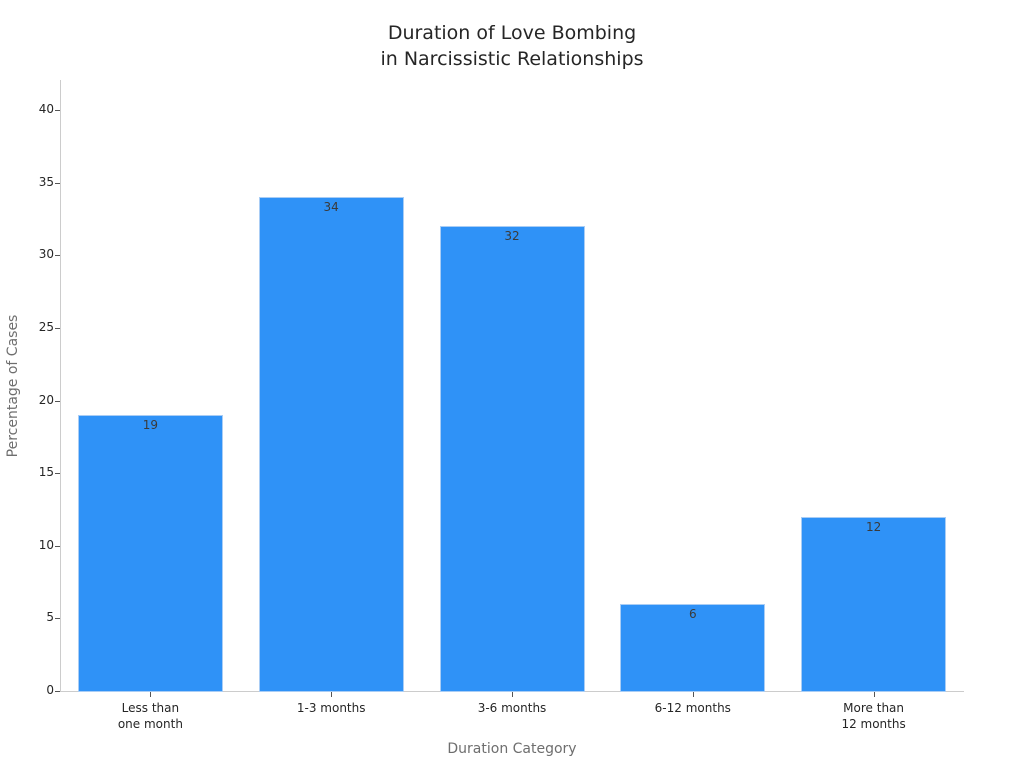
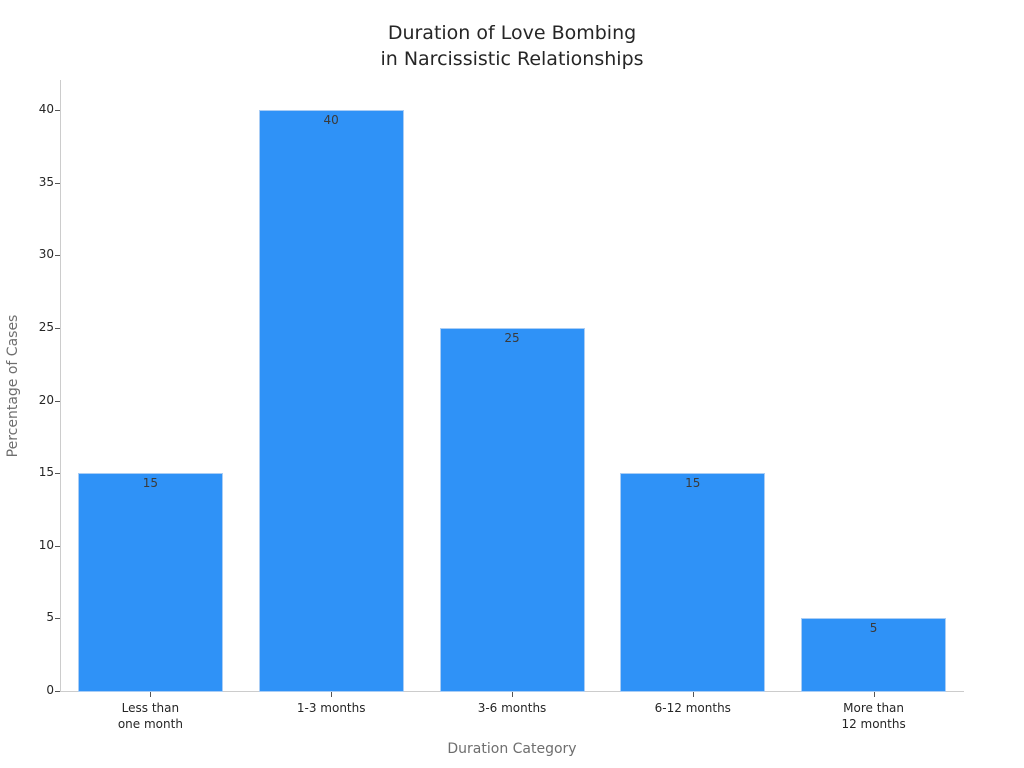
Less than one month: 19 -> 15
1-3 months: 34 -> 40
3-6 months: 32 -> 25
6-12 months: 6 -> 15
More than 12 months: 12 -> 5
